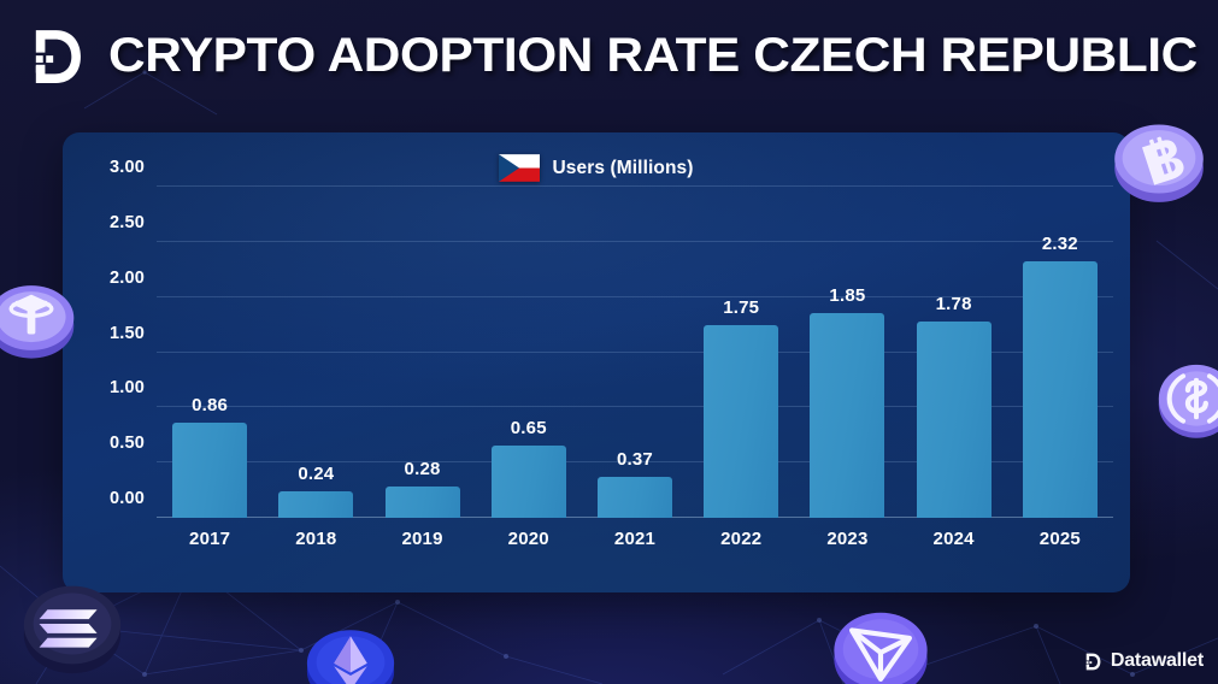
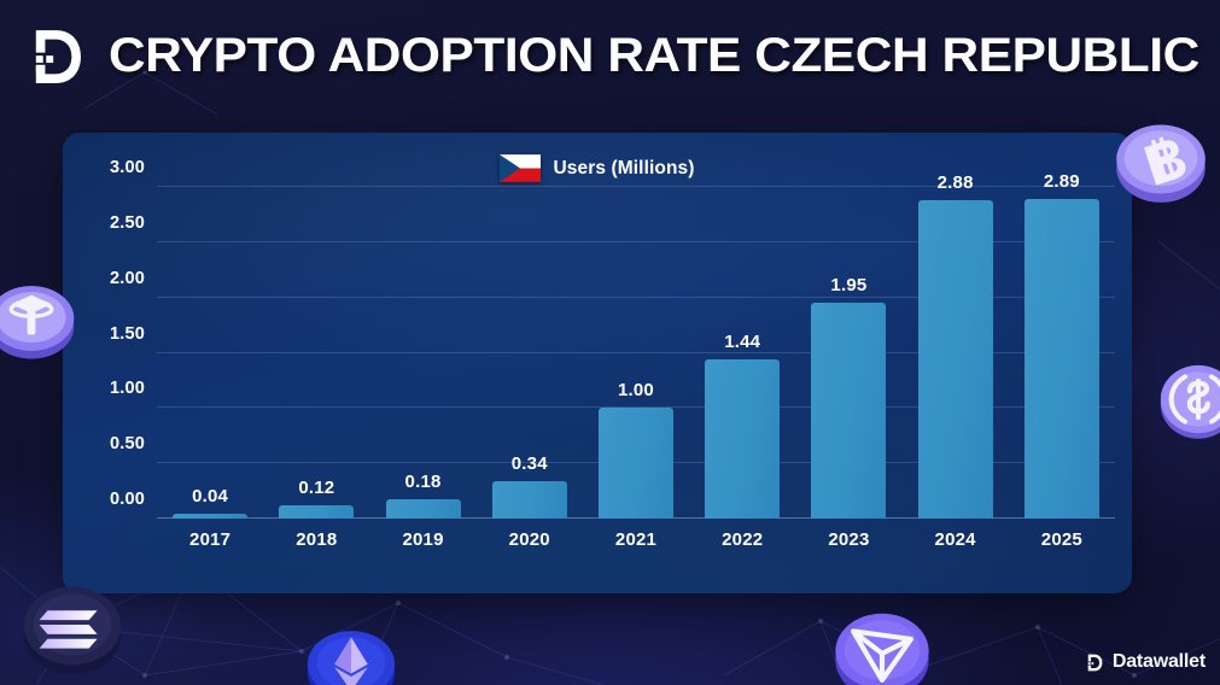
2017: 0.86 -> 0.04
2018: 0.24 -> 0.12
2019: 0.28 -> 0.18
2020: 0.65 -> 0.34
2021: 0.37 -> 1.00
2022: 1.75 -> 1.44
2023: 1.85 -> 1.95
2024: 1.78 -> 2.88
2025: 2.32 -> 2.89
